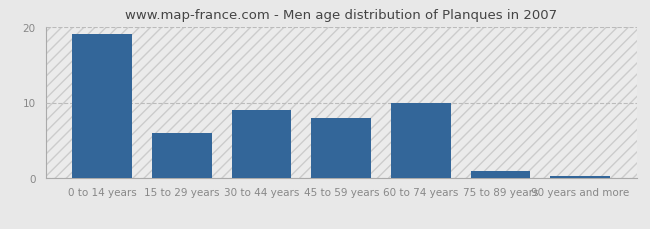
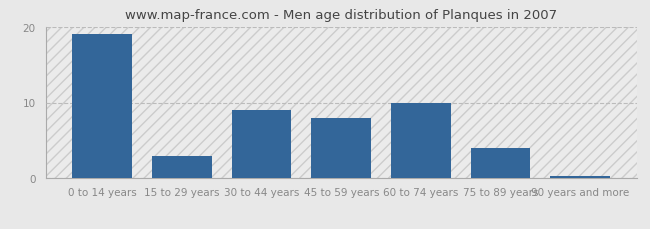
15 to 29 years: 6.0 -> 3.0
75 to 89 years: 1.0 -> 4.0
